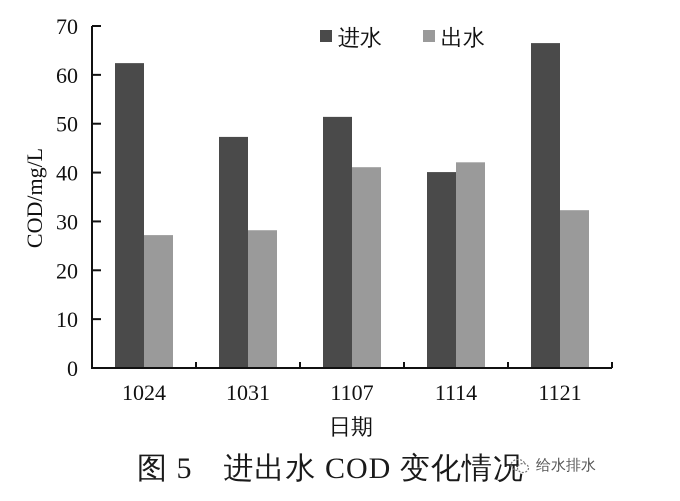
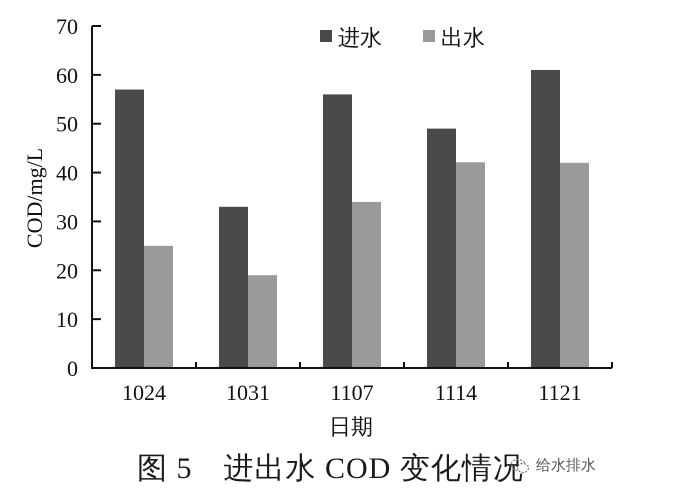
进水/1024: 62 -> 57
出水/1024: 27 -> 25
进水/1031: 47 -> 33
出水/1031: 28 -> 19
进水/1107: 51 -> 56
出水/1107: 41 -> 34
进水/1114: 40 -> 49
进水/1121: 66 -> 61
出水/1121: 32 -> 42
